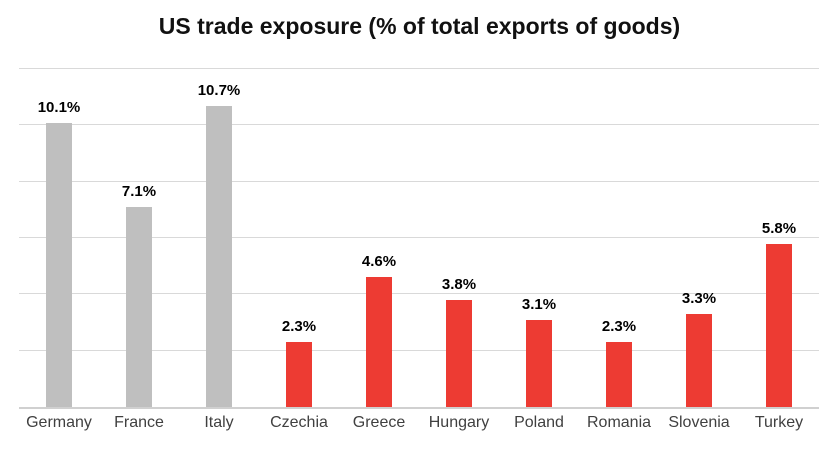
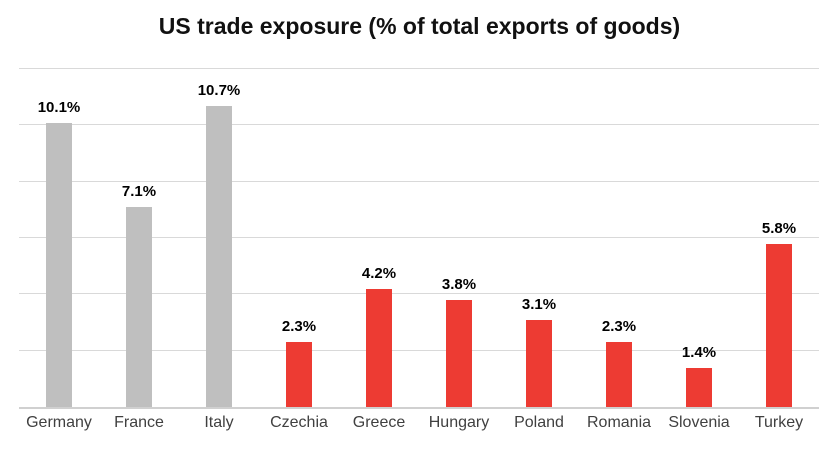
Greece: 4.6% -> 4.2%
Slovenia: 3.3% -> 1.4%
